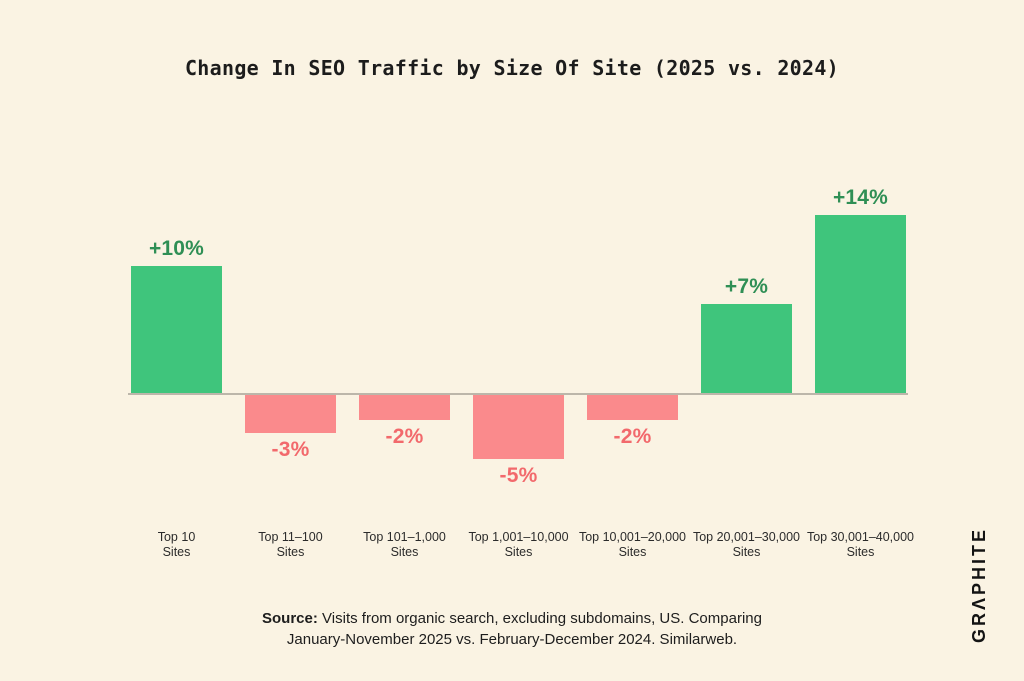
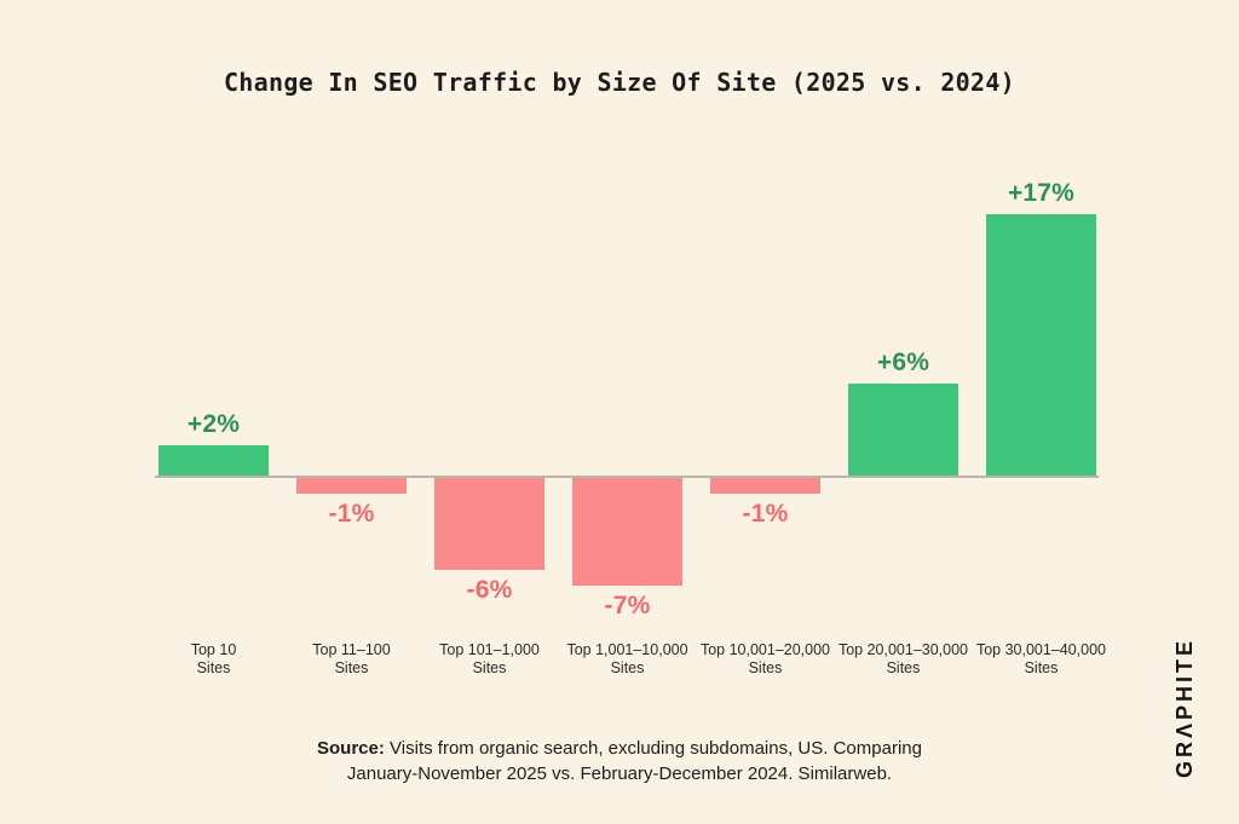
Top 10: +10% -> +2%
Top 11–100: -3% -> -1%
Top 101–1,000: -2% -> -6%
Top 1,001–10,000: -5% -> -7%
Top 10,001–20,000: -2% -> -1%
Top 20,001–30,000: +7% -> +6%
Top 30,001–40,000: +14% -> +17%
